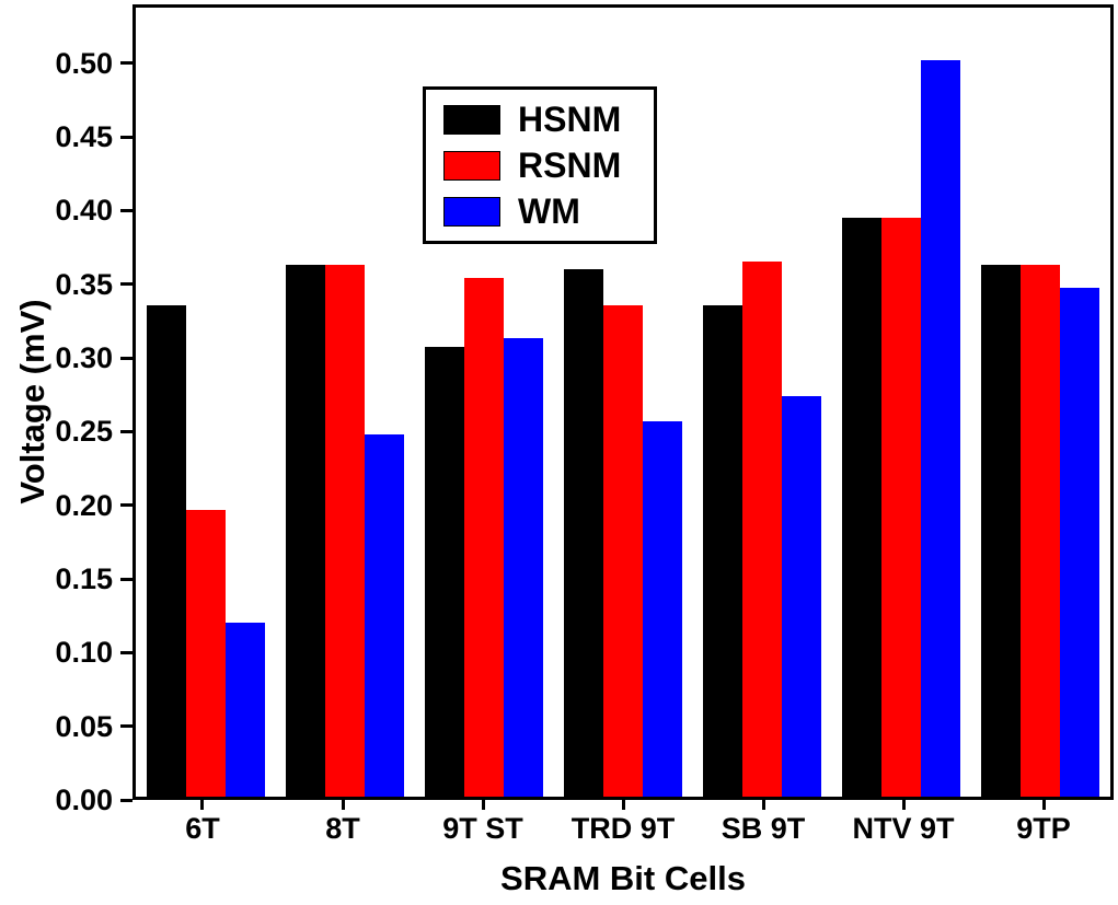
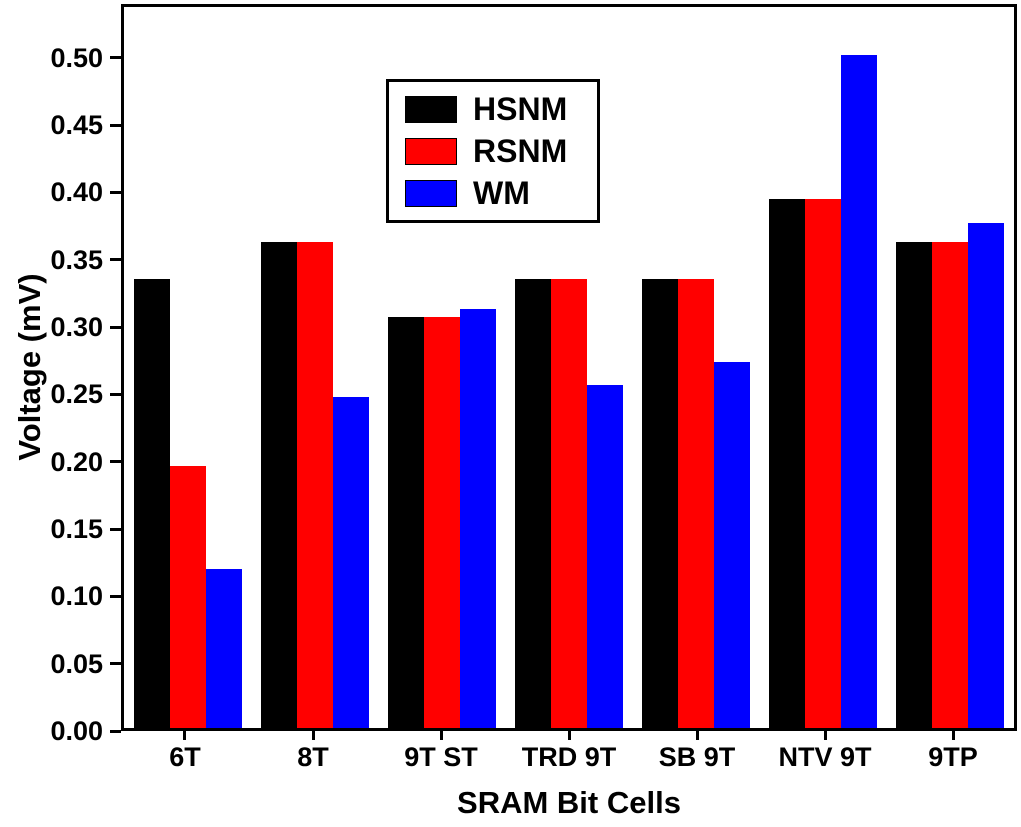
RSNM/9T ST: 0.355 -> 0.308
HSNM/TRD 9T: 0.361 -> 0.336
RSNM/SB 9T: 0.366 -> 0.336
WM/9TP: 0.348 -> 0.378
